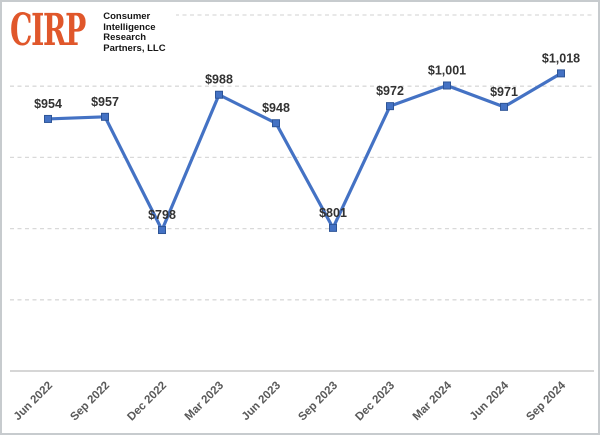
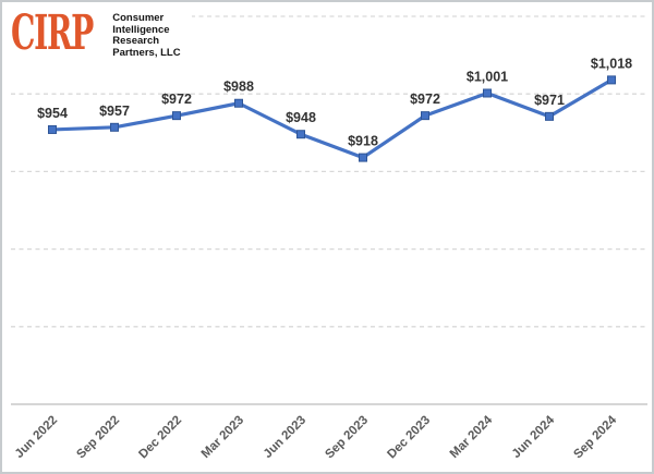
Dec 2022: $798 -> $972
Sep 2023: $801 -> $918
